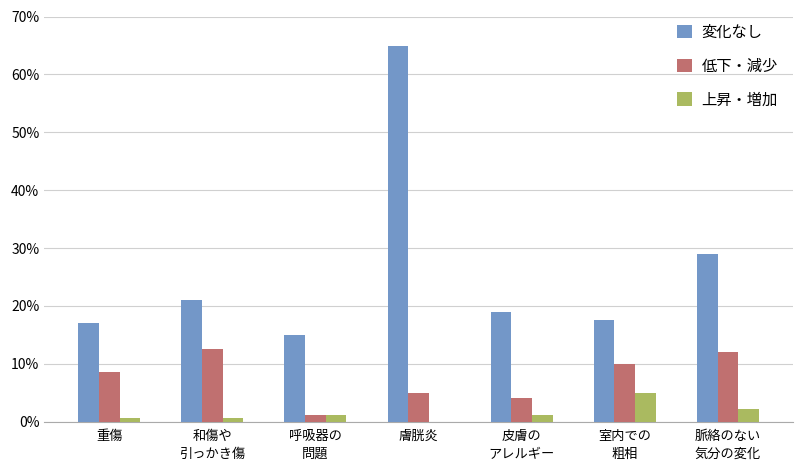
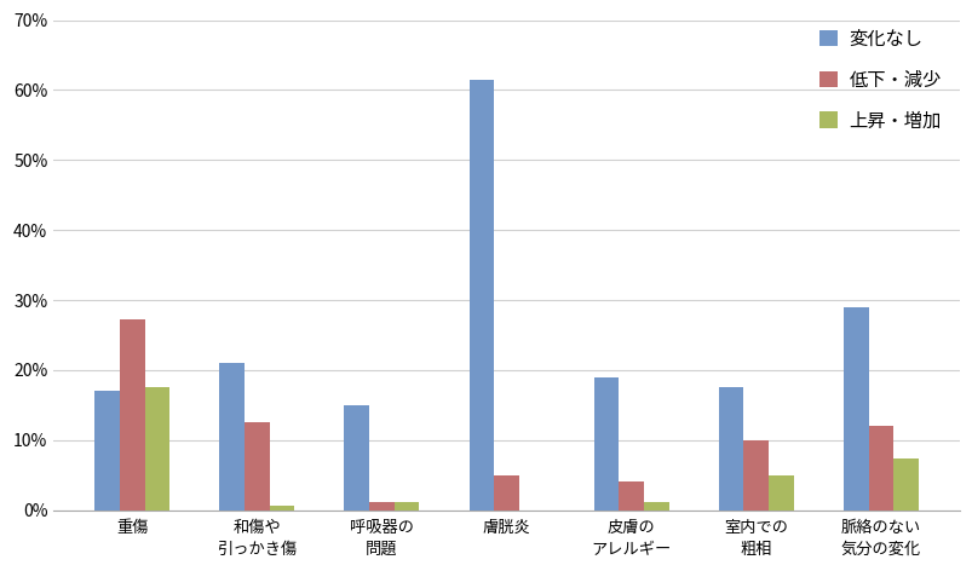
低下・減少/重傷: 8.5% -> 27.2%
上昇・増加/重傷: 0.7% -> 17.6%
変化なし/膚胱炎: 65.0% -> 61.4%
上昇・増加/脈絡のない 気分の変化: 2.2% -> 7.4%
